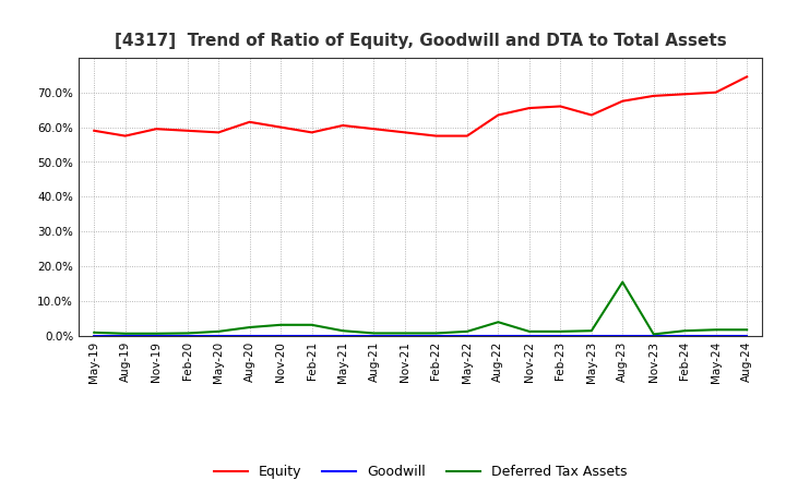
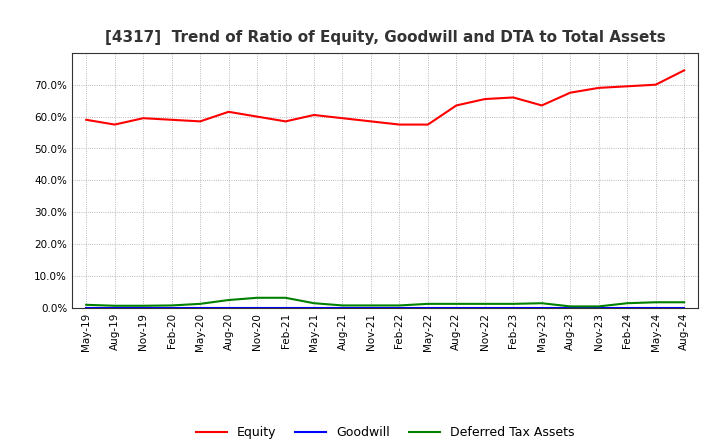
Deferred Tax Assets/Aug-22: 4.0% -> 1.3%
Deferred Tax Assets/Aug-23: 15.5% -> 0.5%
